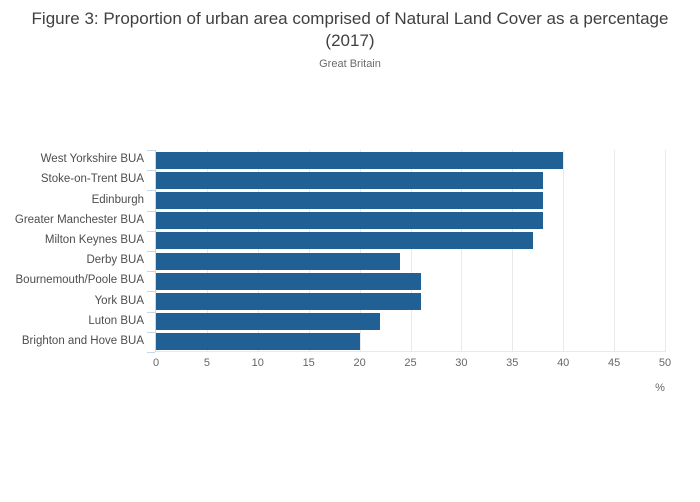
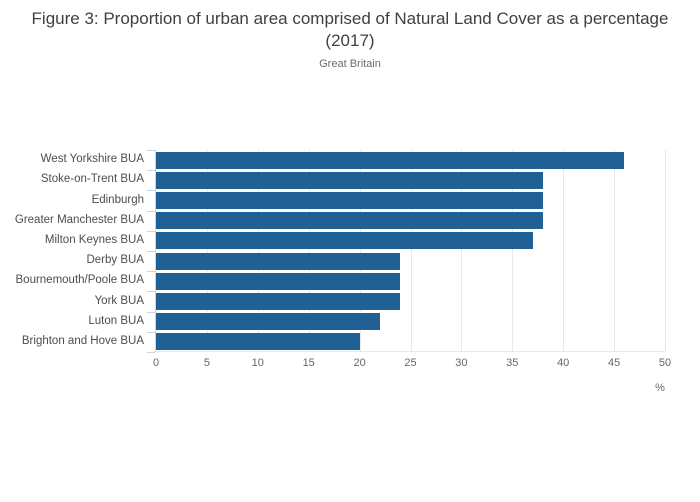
West Yorkshire BUA: 40 -> 46
Bournemouth/Poole BUA: 26 -> 24
York BUA: 26 -> 24
